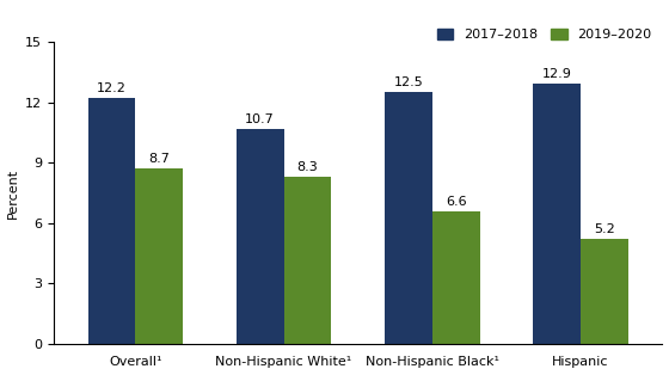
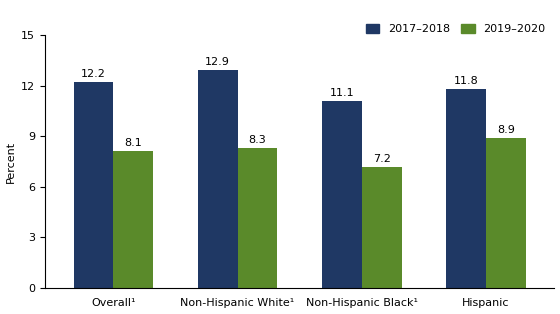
2019–2020/Overall¹: 8.7 -> 8.1
2017–2018/Non-Hispanic White¹: 10.7 -> 12.9
2017–2018/Non-Hispanic Black¹: 12.5 -> 11.1
2019–2020/Non-Hispanic Black¹: 6.6 -> 7.2
2017–2018/Hispanic: 12.9 -> 11.8
2019–2020/Hispanic: 5.2 -> 8.9
